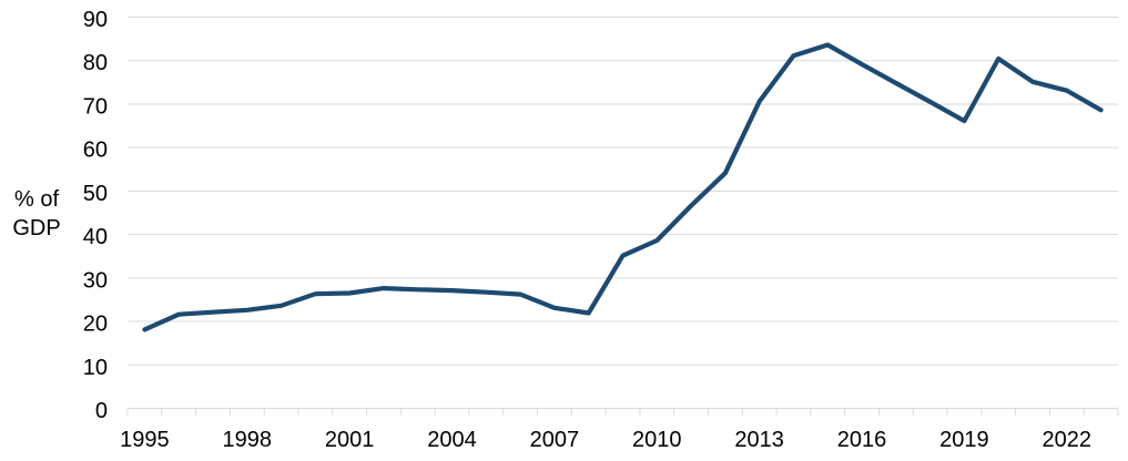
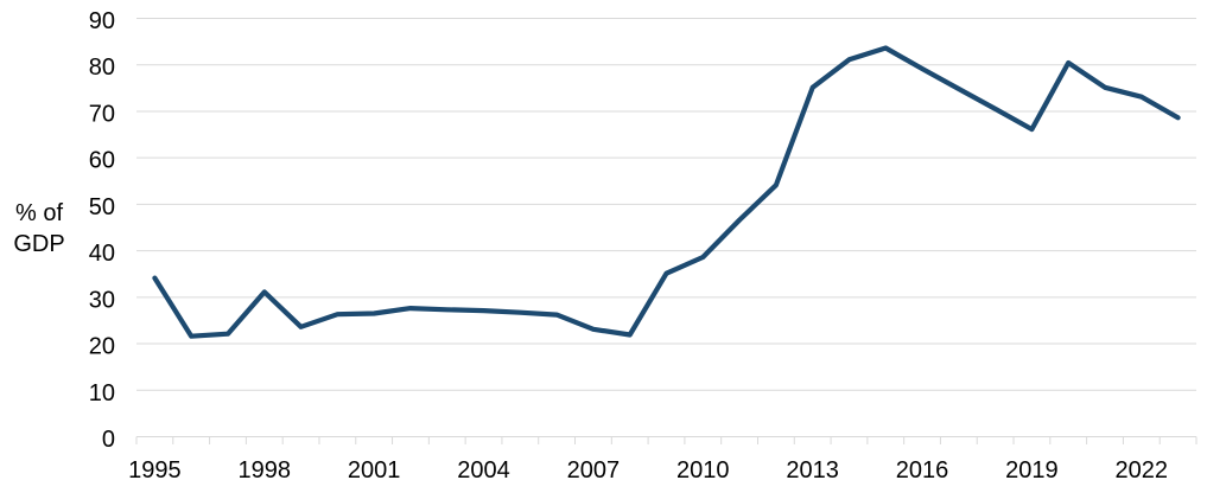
1995: 18 -> 34
1998: 22 -> 31
2013: 70 -> 75
